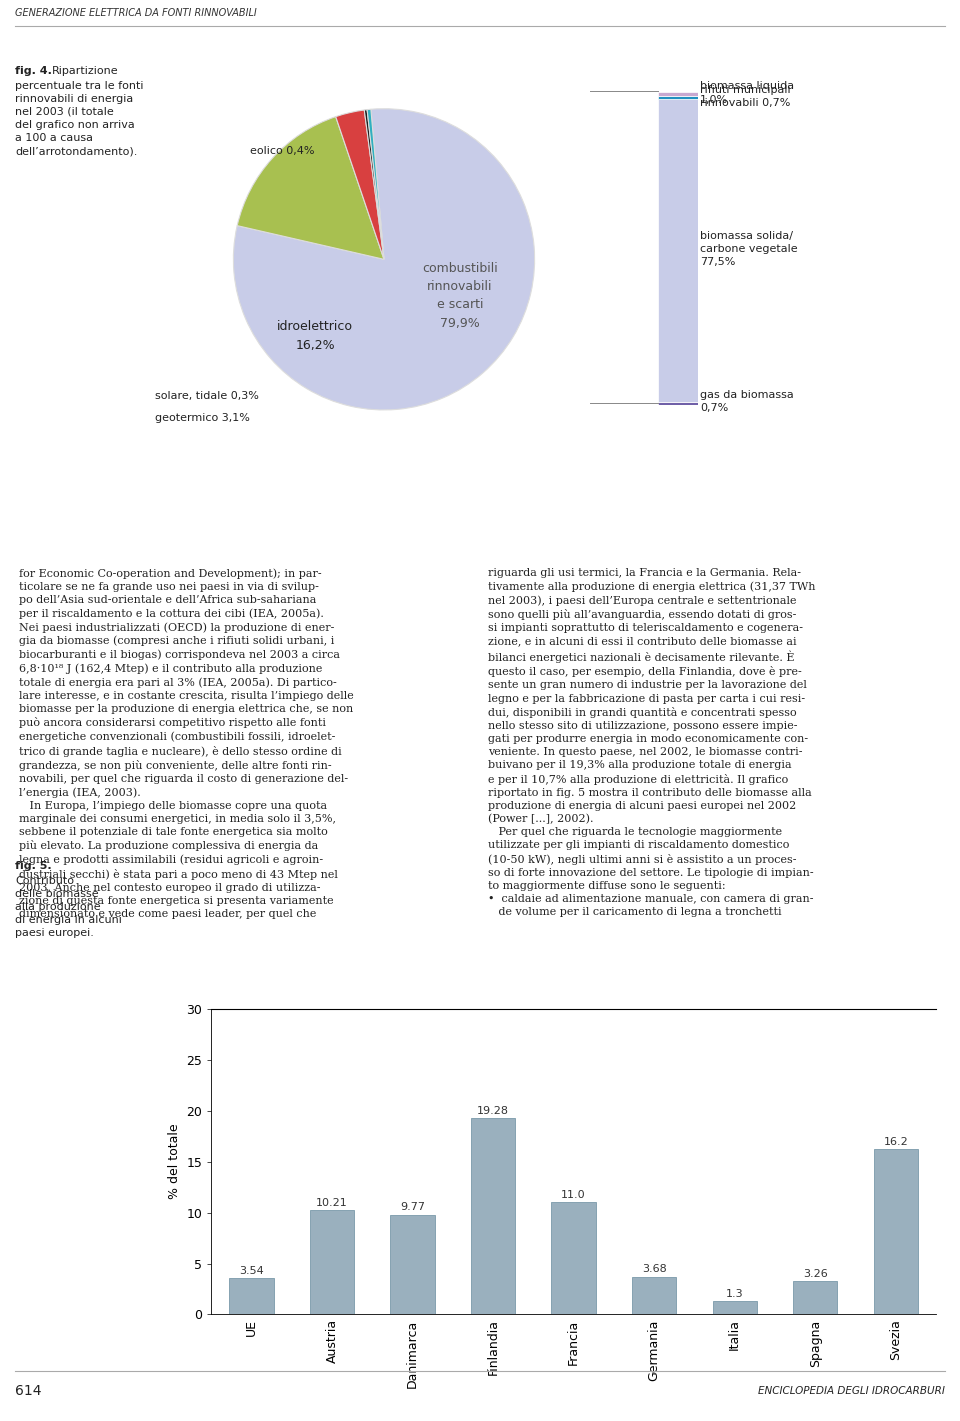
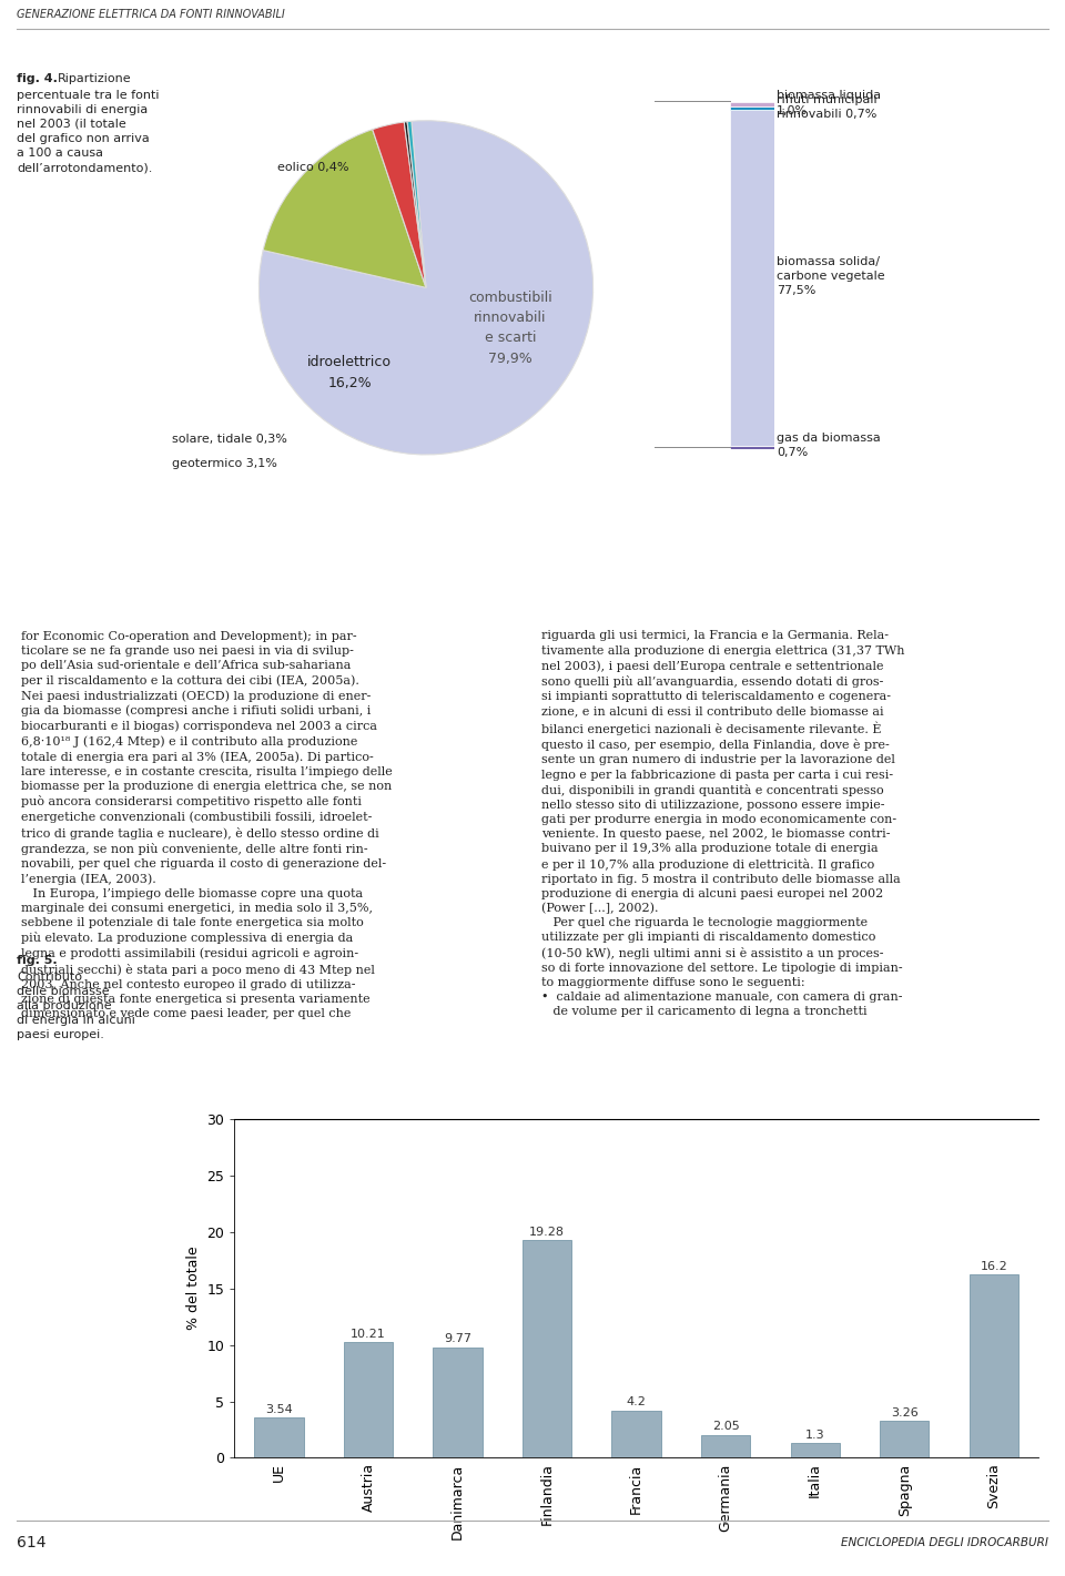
Francia: 11.0 -> 4.2
Germania: 3.68 -> 2.05
